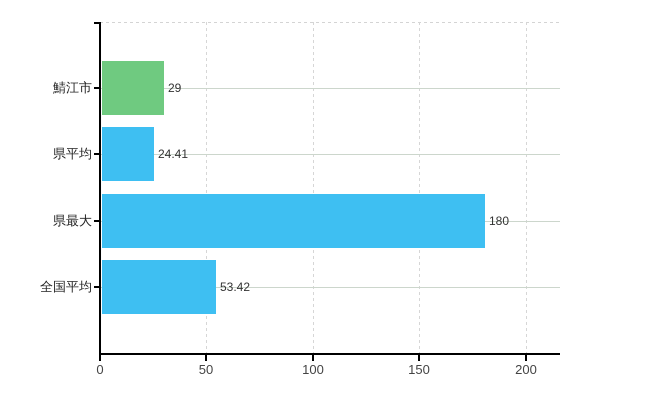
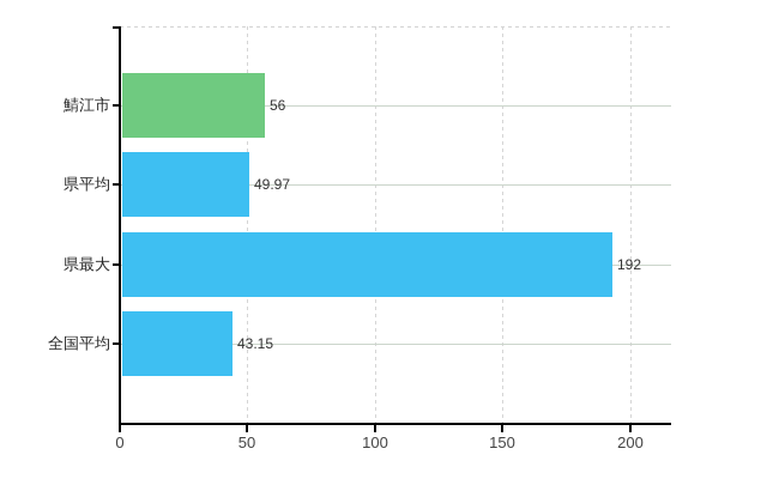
鯖江市: 29 -> 56
県平均: 24.41 -> 49.97
県最大: 180 -> 192
全国平均: 53.42 -> 43.15
